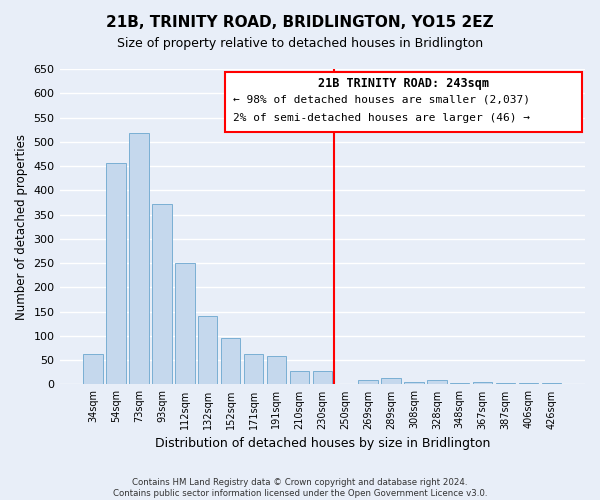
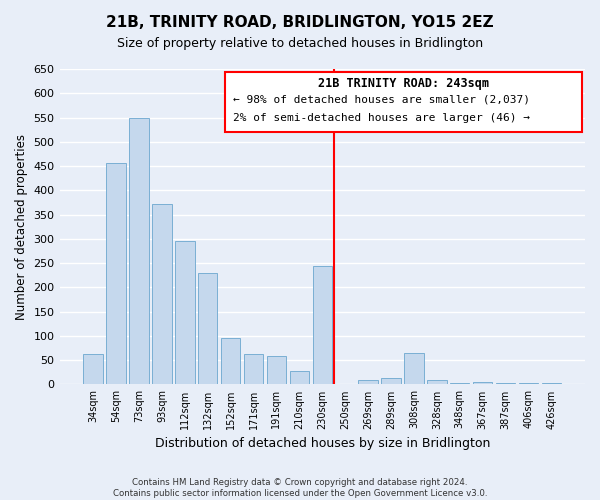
73sqm: 519 -> 550
112sqm: 250 -> 295
132sqm: 142 -> 230
230sqm: 27 -> 245
308sqm: 5 -> 65
